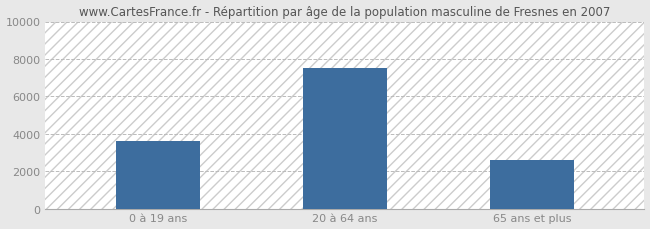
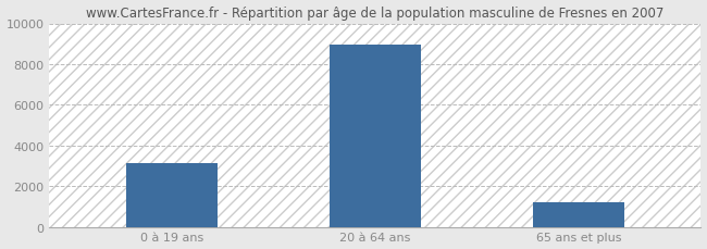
0 à 19 ans: 3600 -> 3200
20 à 64 ans: 7500 -> 9000
65 ans et plus: 2600 -> 1200
